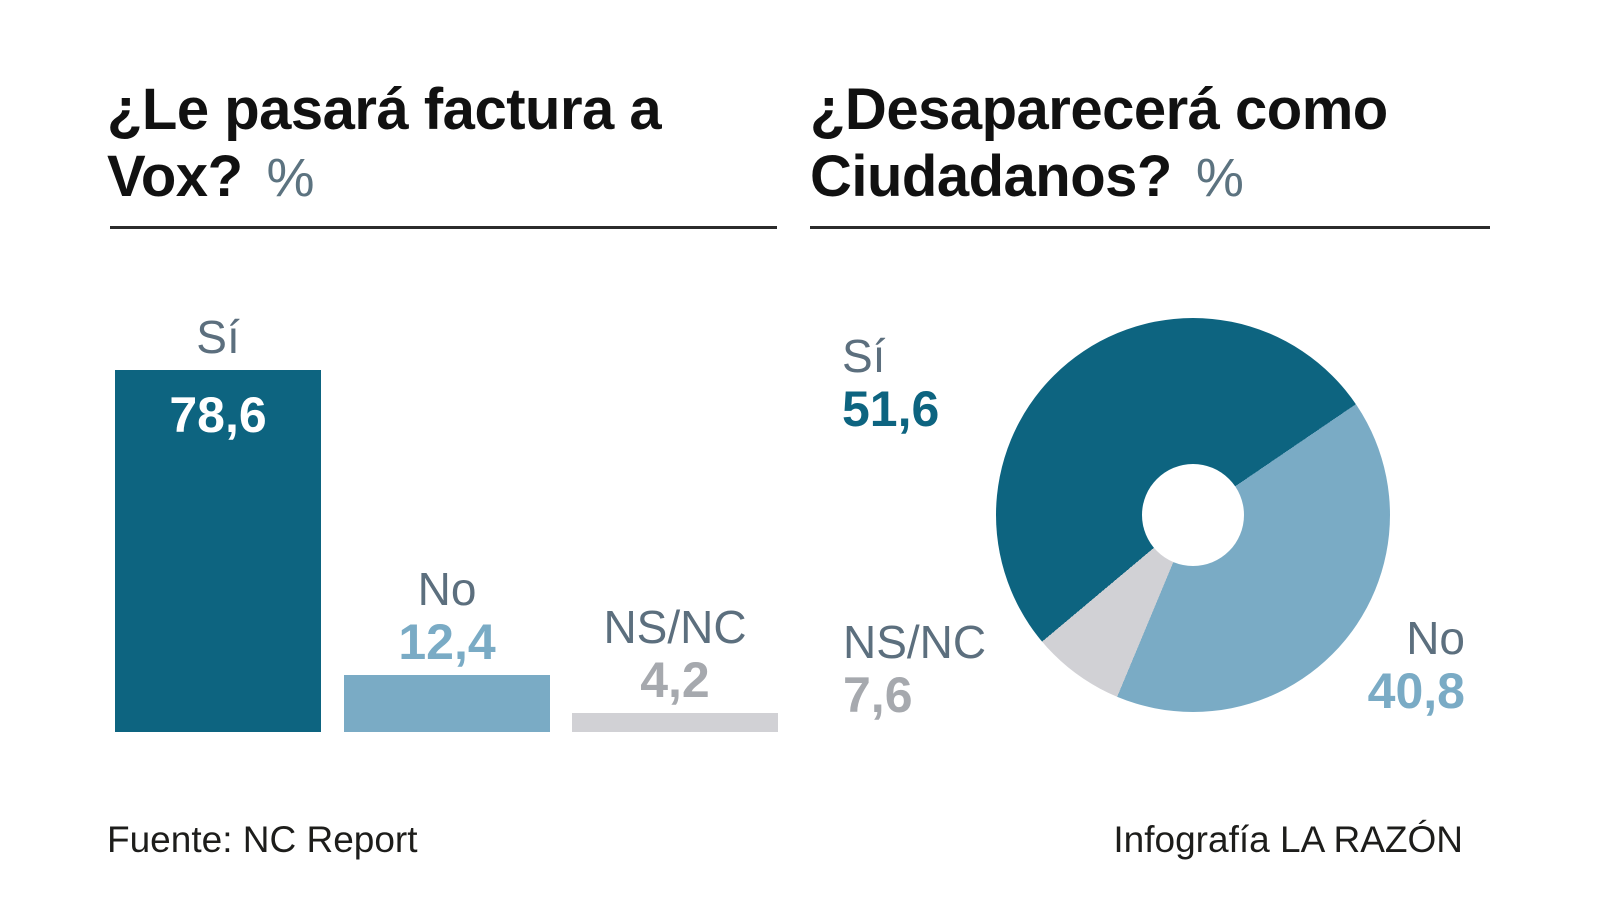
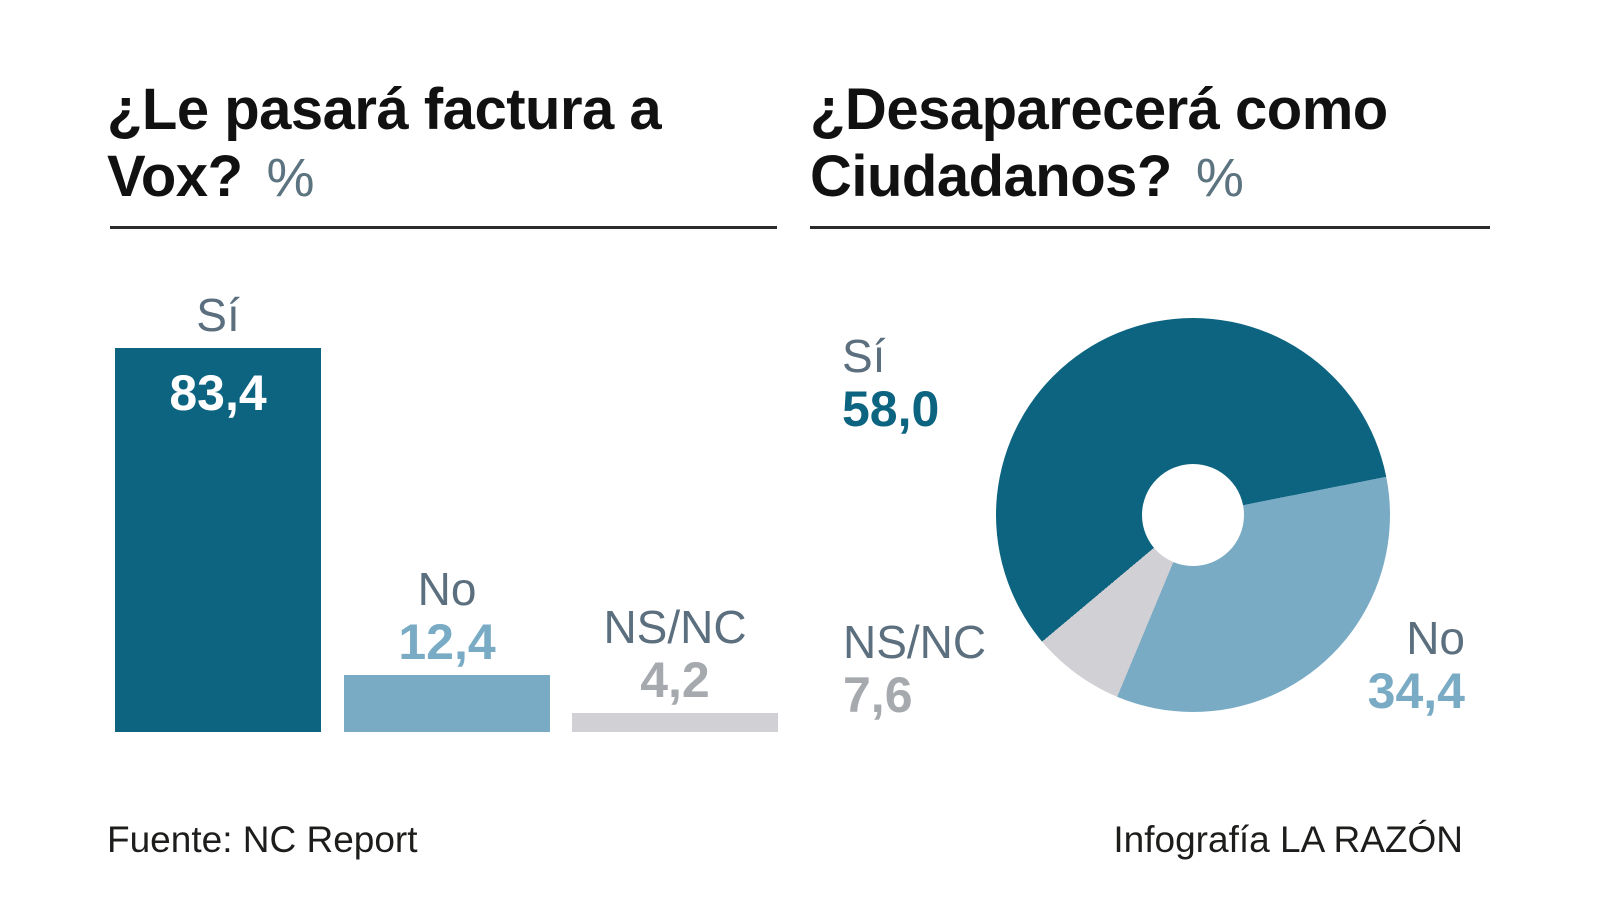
¿Le pasará factura a Vox?/Sí: 78,6 -> 83,4
¿Desaparecerá como Ciudadanos?/Sí: 51,6 -> 58,0
¿Desaparecerá como Ciudadanos?/No: 40,8 -> 34,4
